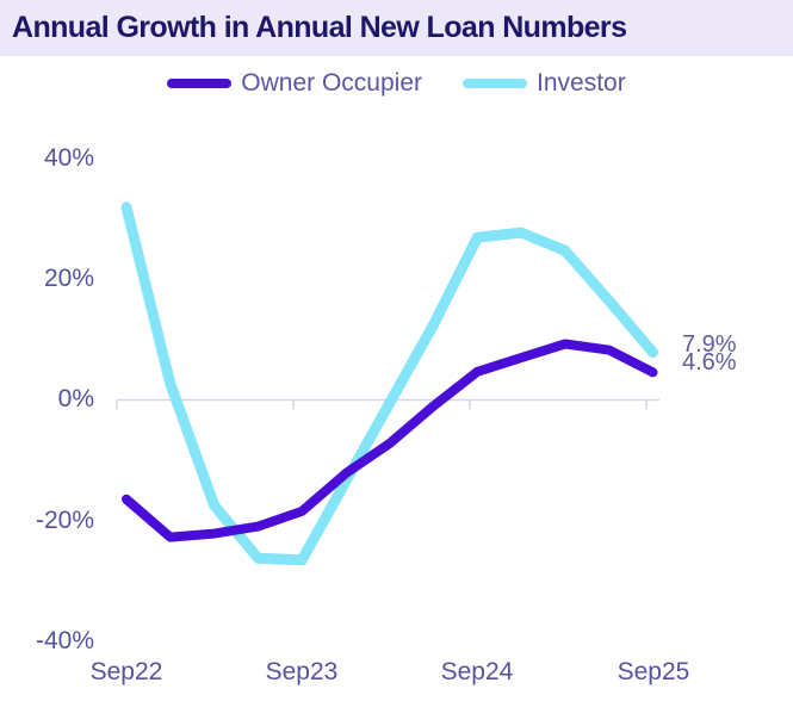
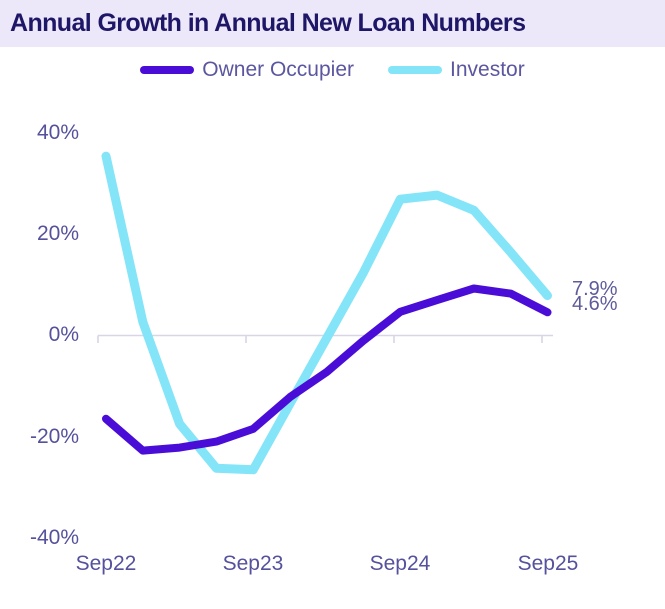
Investor/Sep22: 32% -> 36%
